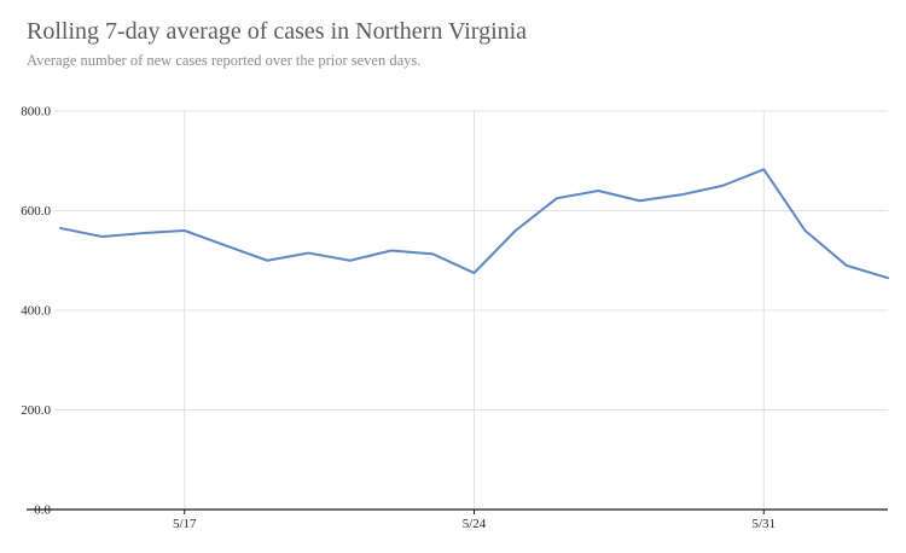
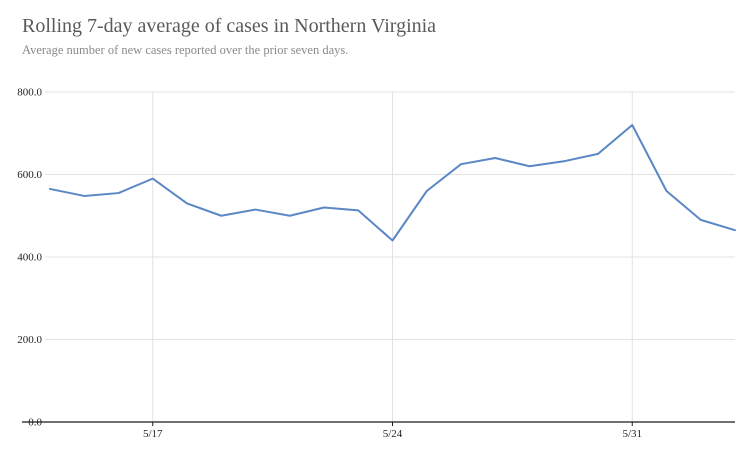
5/17: 560 -> 590
5/24: 480 -> 440
5/31: 680 -> 720
